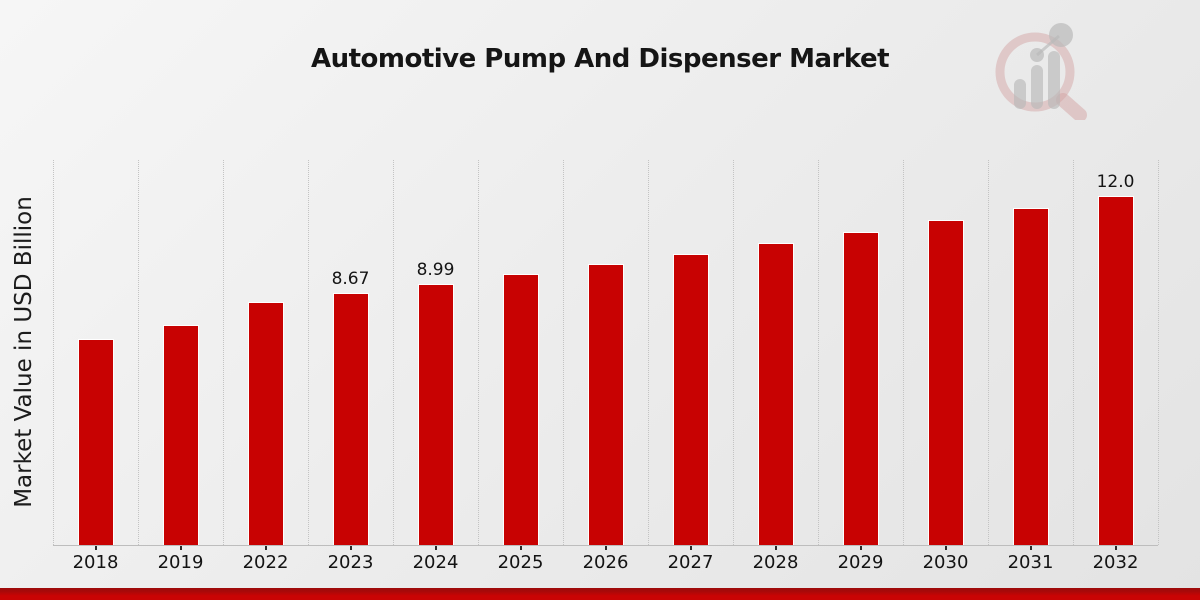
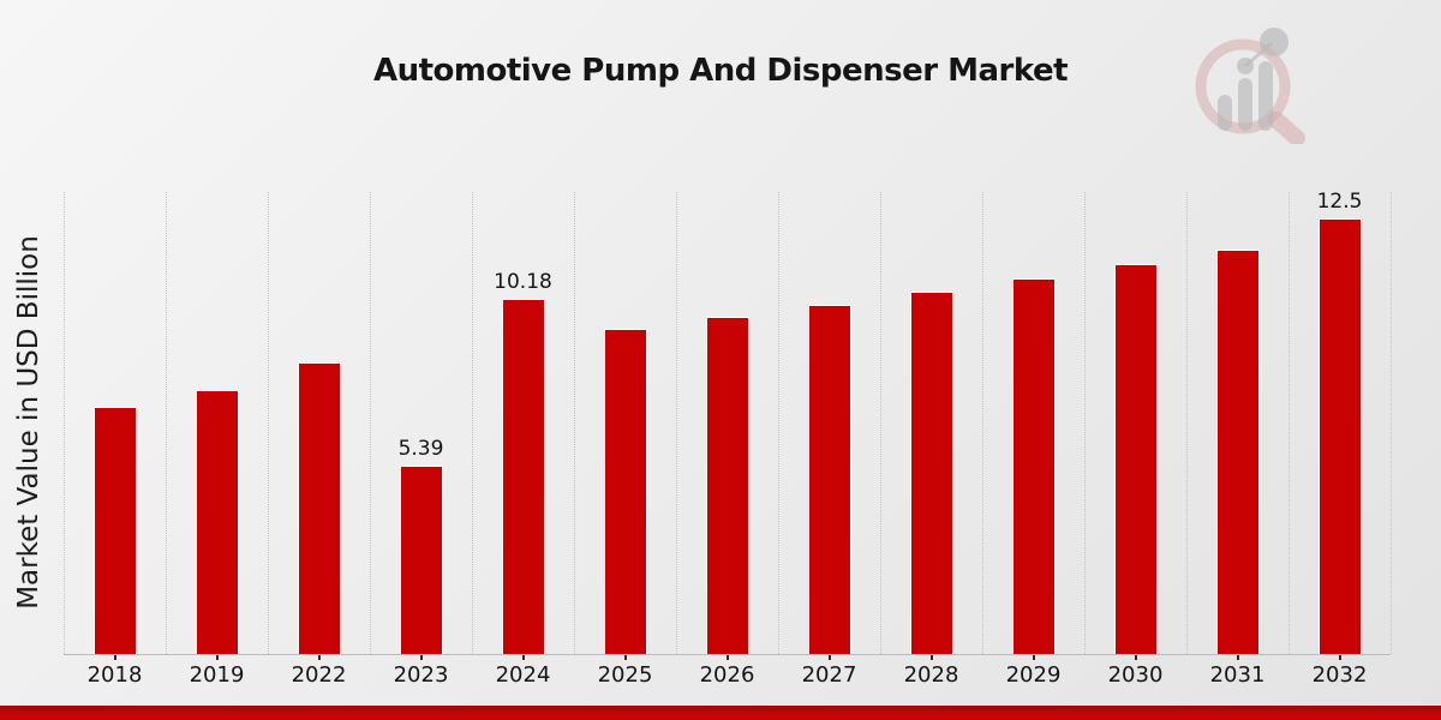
2023: 8.67 -> 5.39
2024: 8.99 -> 10.18
2032: 12.0 -> 12.5
